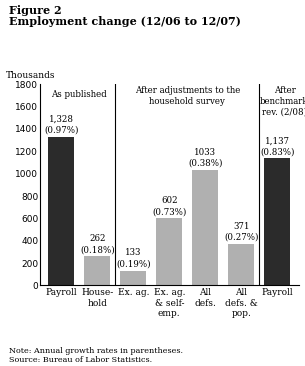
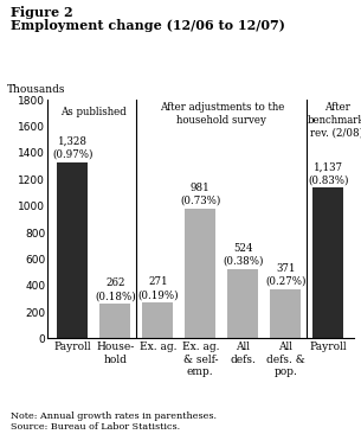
Ex. ag.: 133 -> 271
Ex. ag. & self- emp.: 602 -> 981
All defs.: 1033 -> 524
